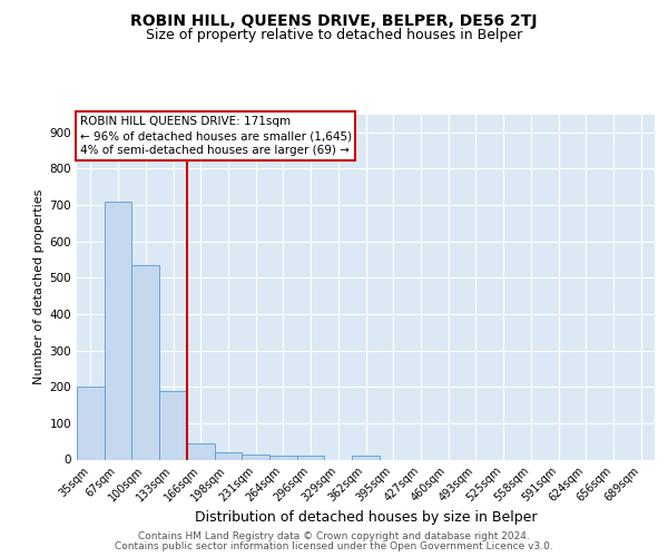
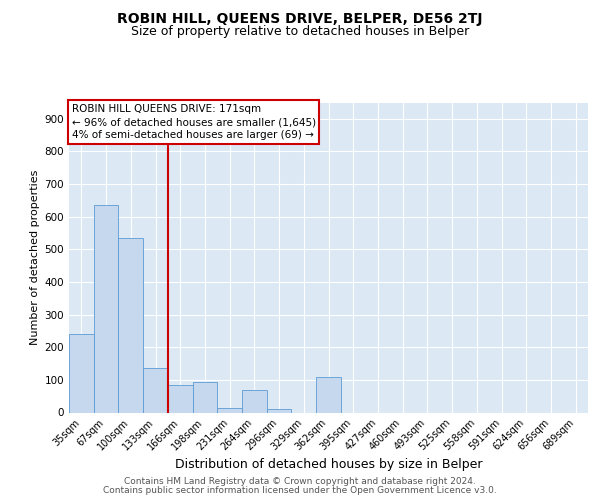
35sqm: 200 -> 240
67sqm: 710 -> 635
133sqm: 190 -> 135
166sqm: 45 -> 85
198sqm: 20 -> 95
264sqm: 12 -> 70
362sqm: 10 -> 110
